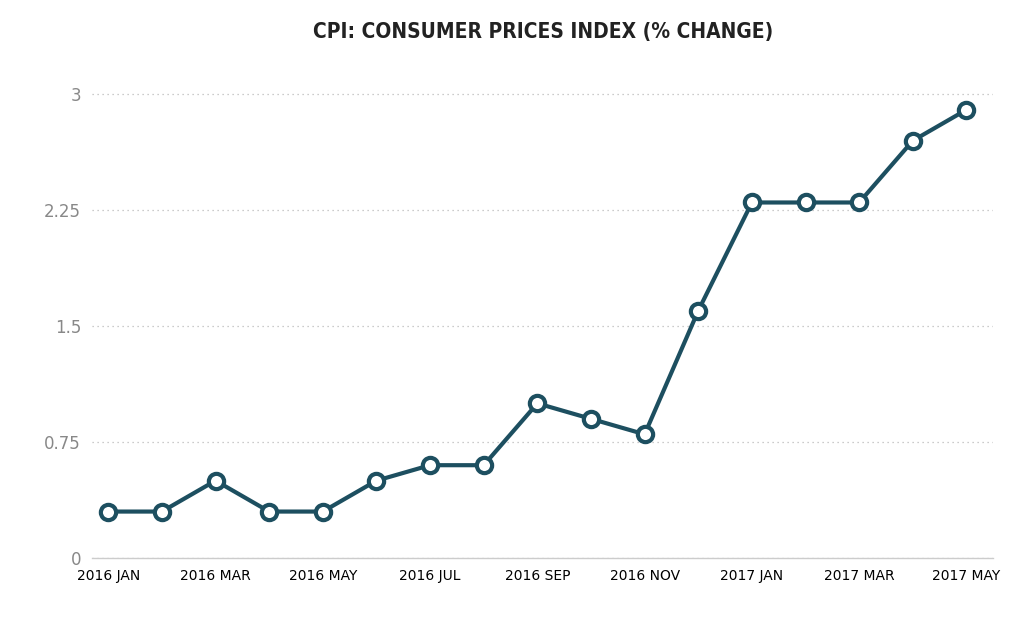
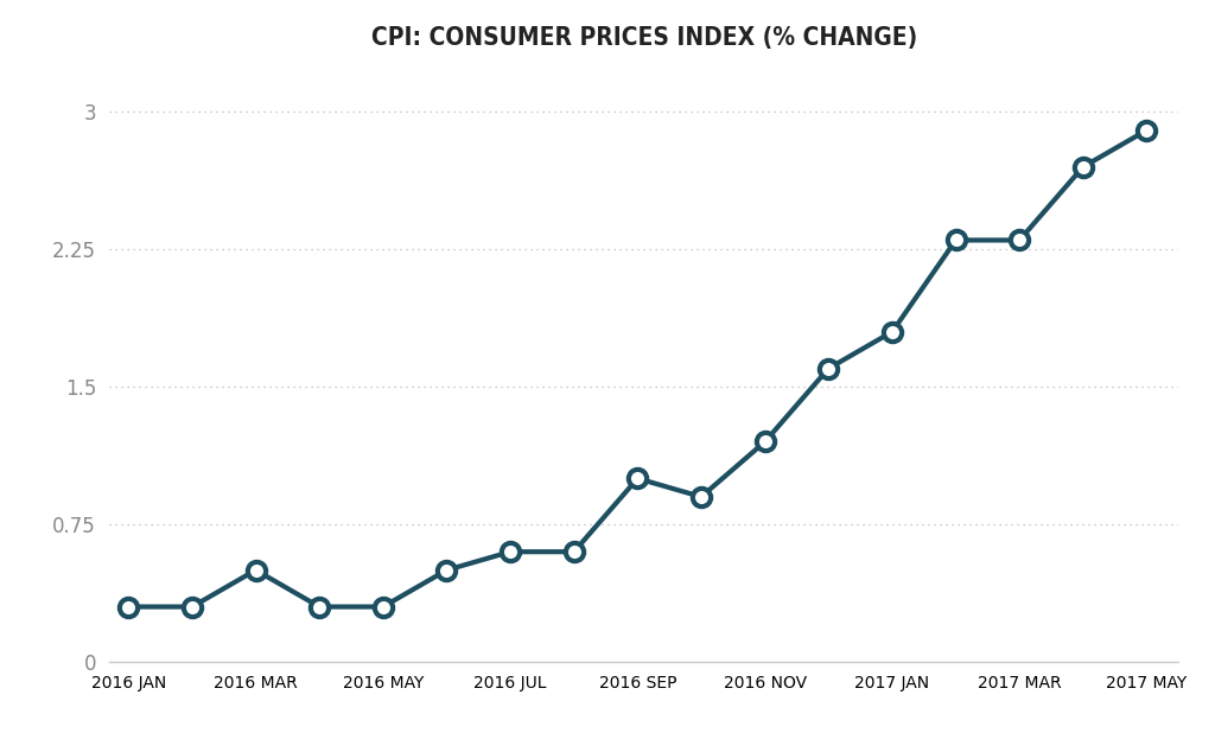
2016 NOV: 0.8 -> 1.2
2017 JAN: 2.3 -> 1.8
